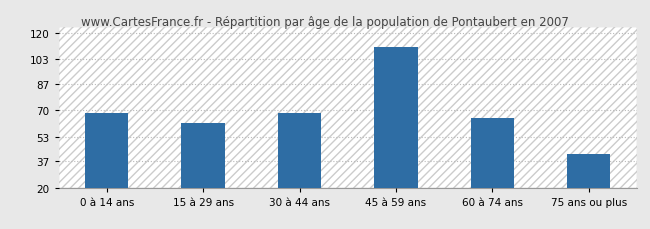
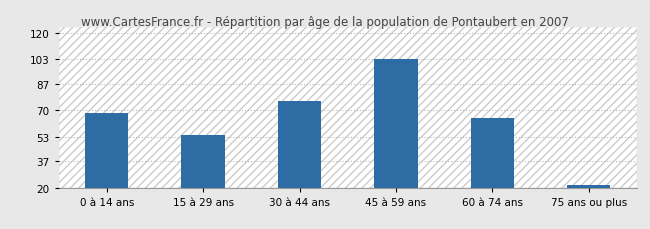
15 à 29 ans: 62 -> 54
30 à 44 ans: 68 -> 76
45 à 59 ans: 111 -> 103
75 ans ou plus: 42 -> 22
